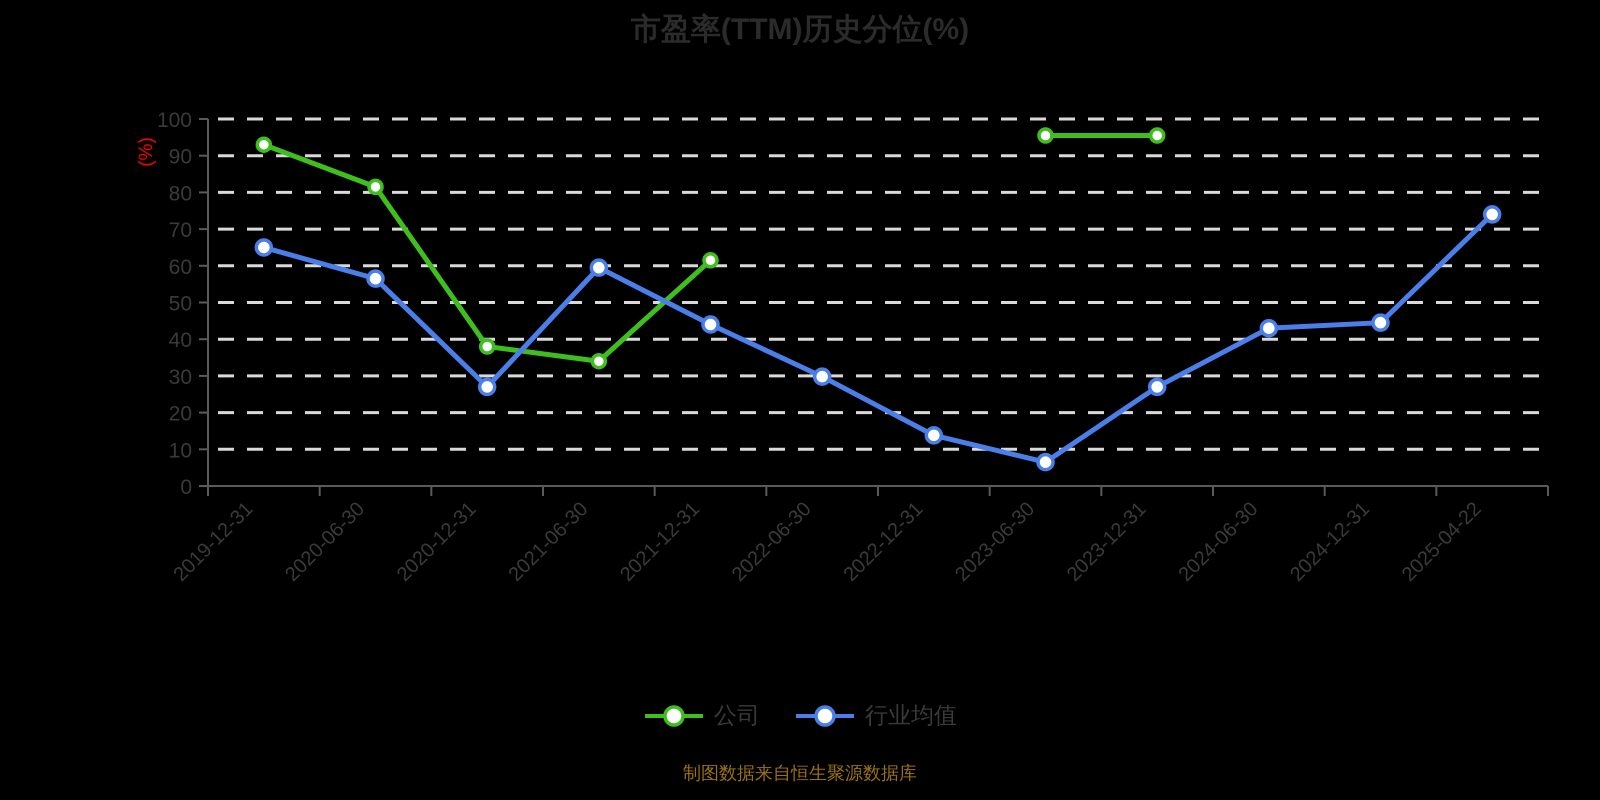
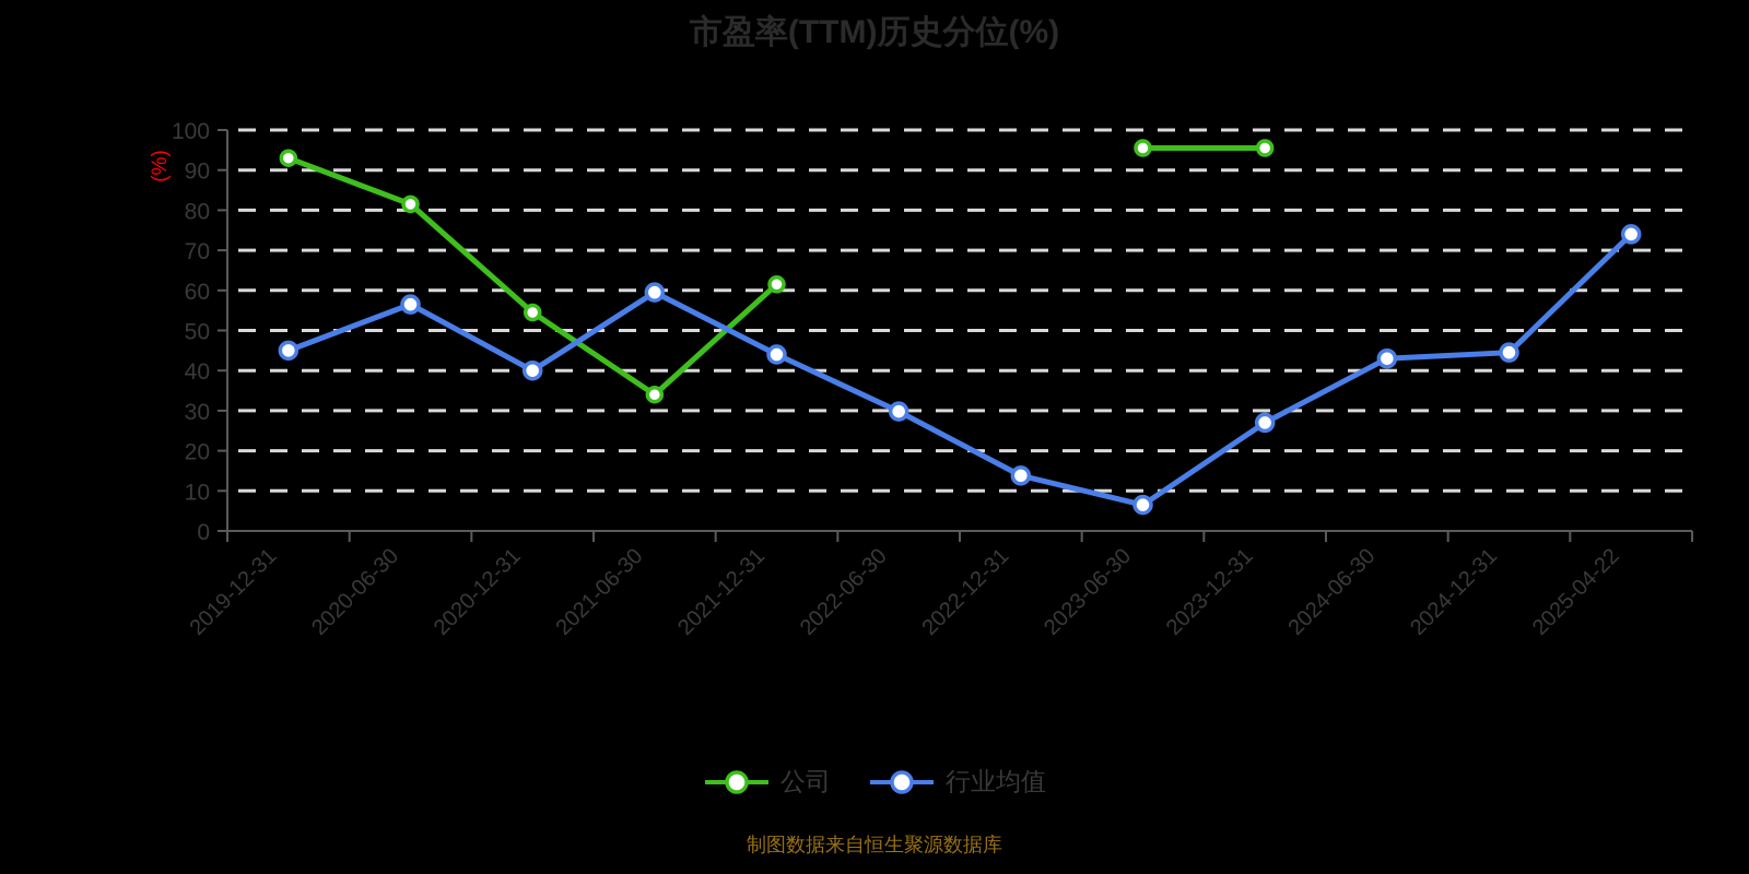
行业均值/2019-12-31: 65 -> 45
公司/2020-12-31: 38 -> 54
行业均值/2020-12-31: 27 -> 40
